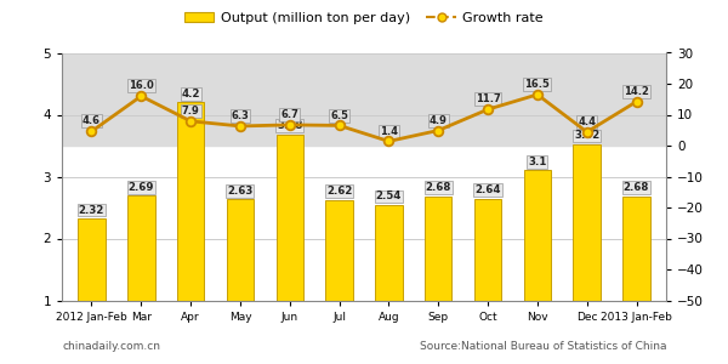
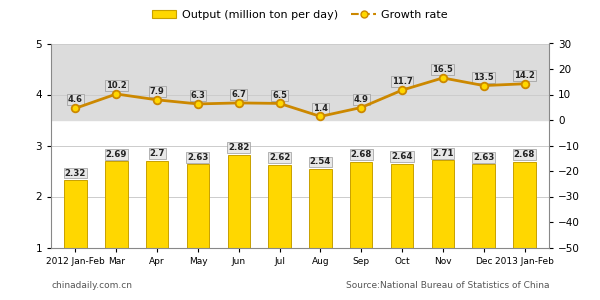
Growth rate/Mar: 16.0 -> 10.2
Output (million ton per day)/Apr: 4.2 -> 2.7
Output (million ton per day)/Jun: 3.68 -> 2.82
Output (million ton per day)/Nov: 3.1 -> 2.71
Output (million ton per day)/Dec: 3.52 -> 2.63
Growth rate/Dec: 4.4 -> 13.5
